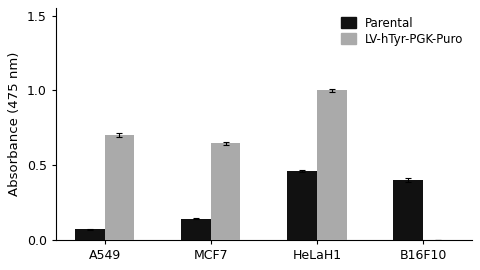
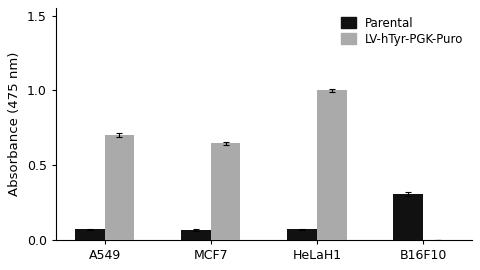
Parental/MCF7: 0.14 -> 0.07
Parental/HeLaH1: 0.46 -> 0.07
Parental/B16F10: 0.40 -> 0.30
